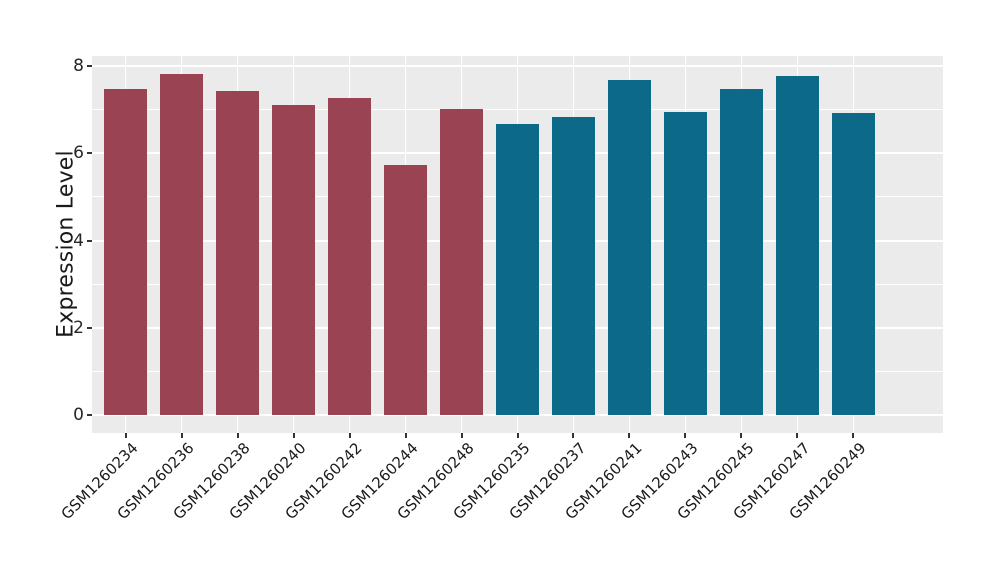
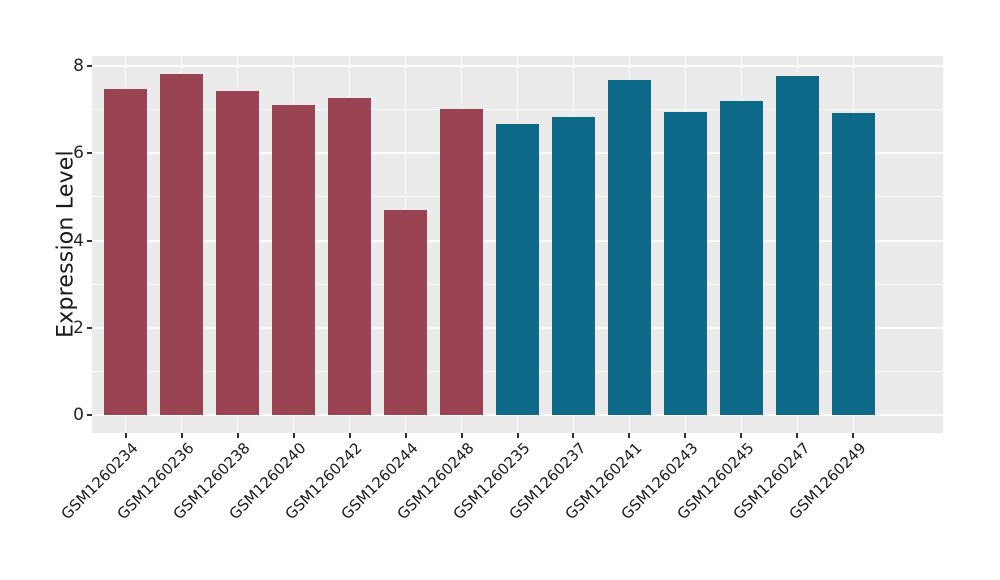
GSM1260244: 5.7 -> 4.7
GSM1260245: 7.5 -> 7.2
